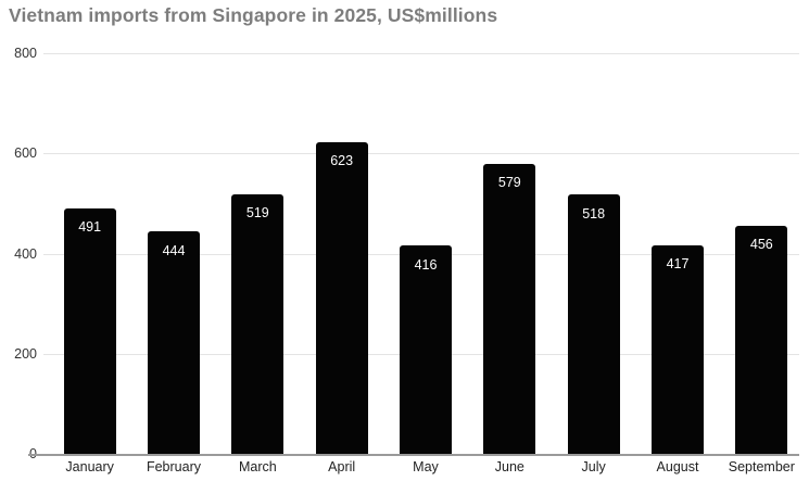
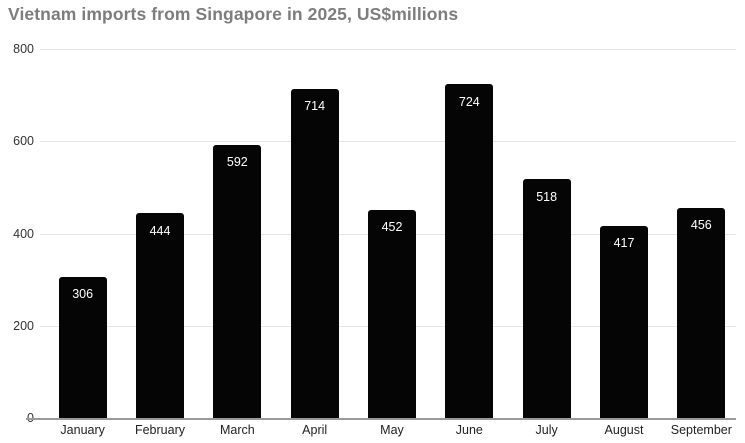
January: 491 -> 306
March: 519 -> 592
April: 623 -> 714
May: 416 -> 452
June: 579 -> 724
